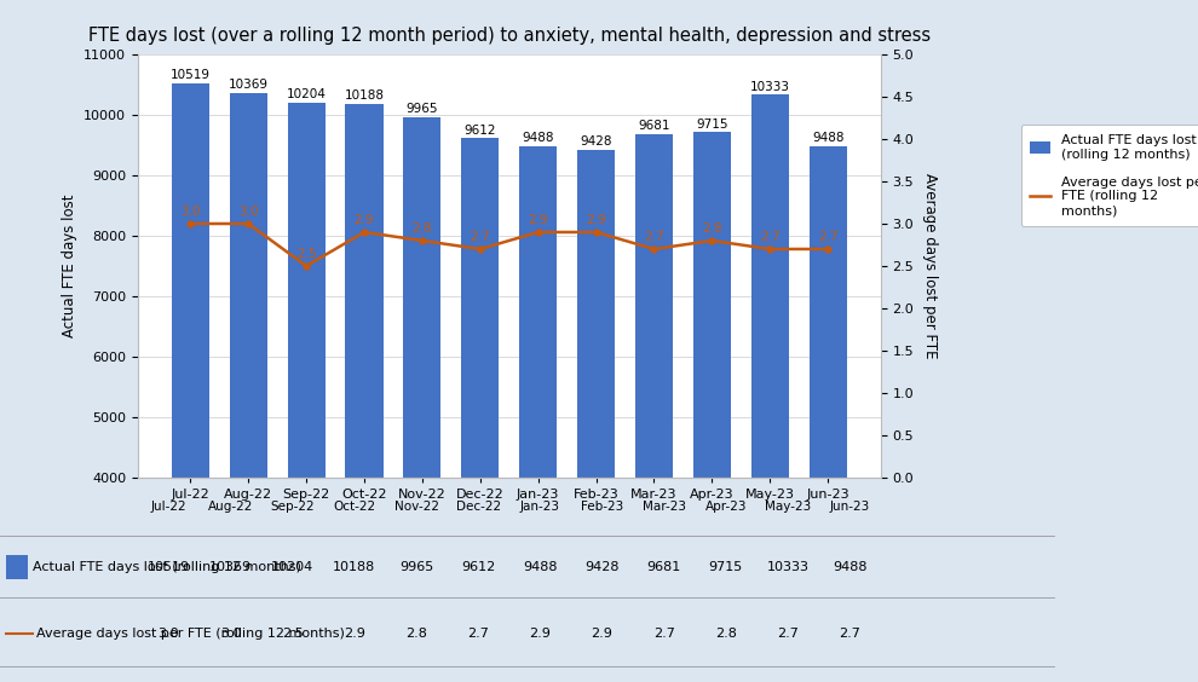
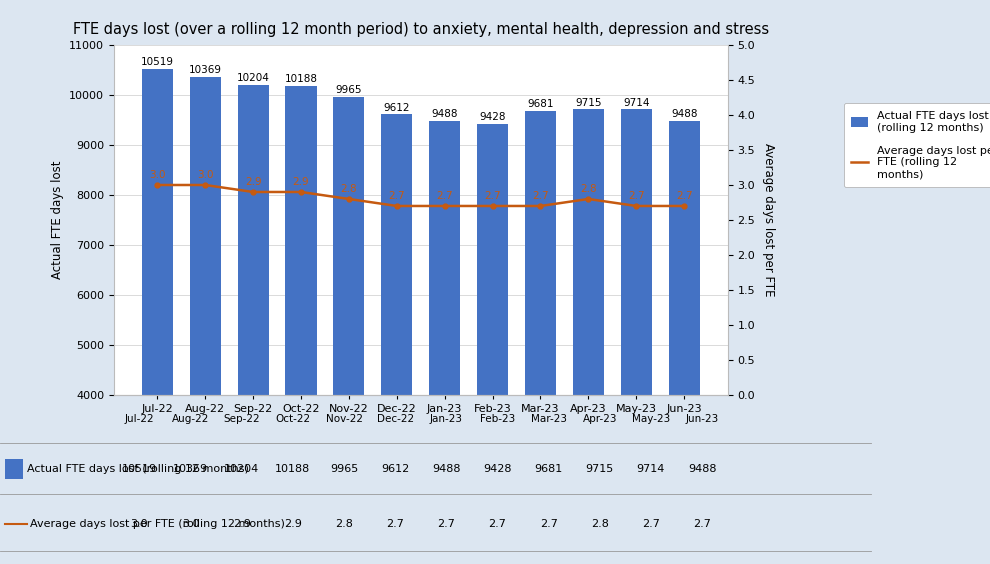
Average days lost per FTE (rolling 12 months)/Sep-22: 2.5 -> 2.9
Average days lost per FTE (rolling 12 months)/Jan-23: 2.9 -> 2.7
Average days lost per FTE (rolling 12 months)/Feb-23: 2.9 -> 2.7
Actual FTE days lost (rolling 12 months)/May-23: 10333 -> 9714
